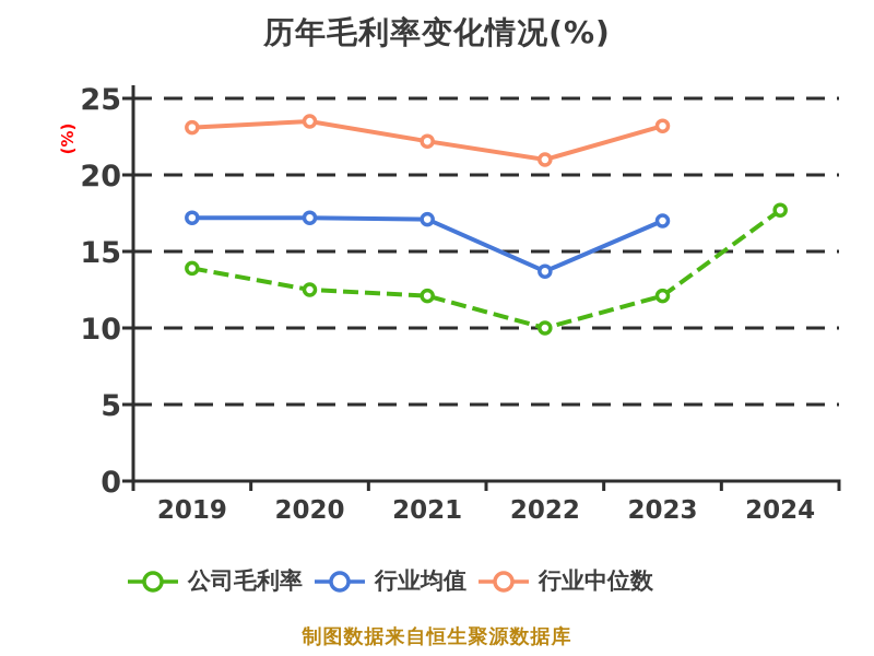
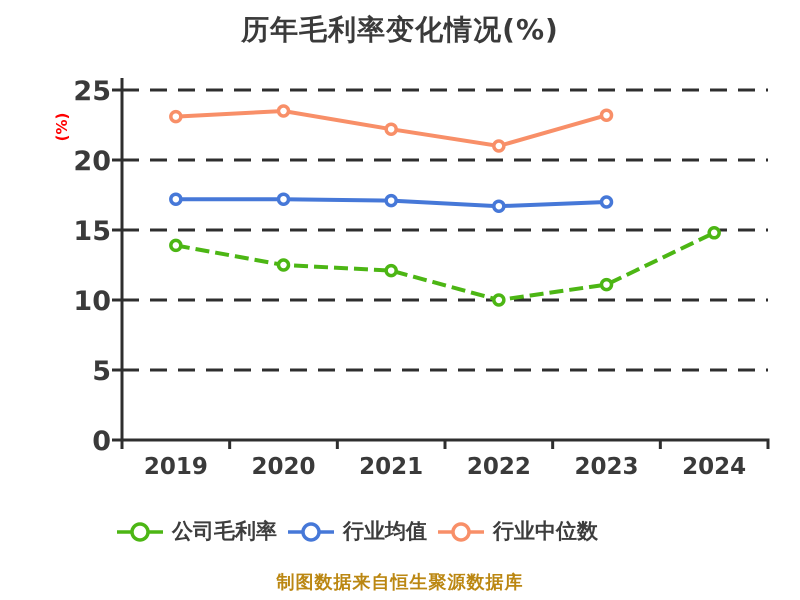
行业均值/2022: 13.7 -> 16.7
公司毛利率/2023: 12.1 -> 11.1
公司毛利率/2024: 17.7 -> 14.8
